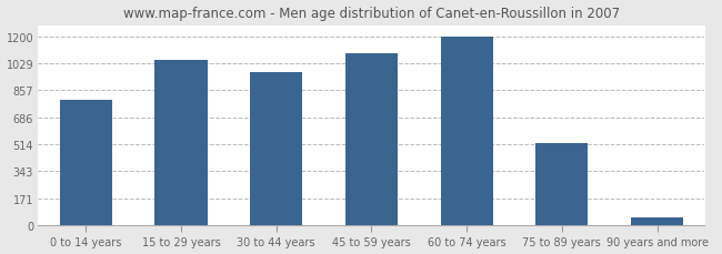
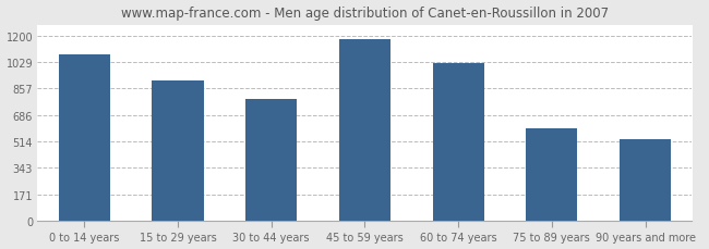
0 to 14 years: 800 -> 1080
15 to 29 years: 1050 -> 910
30 to 44 years: 980 -> 790
45 to 59 years: 1090 -> 1180
60 to 74 years: 1200 -> 1020
75 to 89 years: 520 -> 600
90 years and more: 50 -> 530
